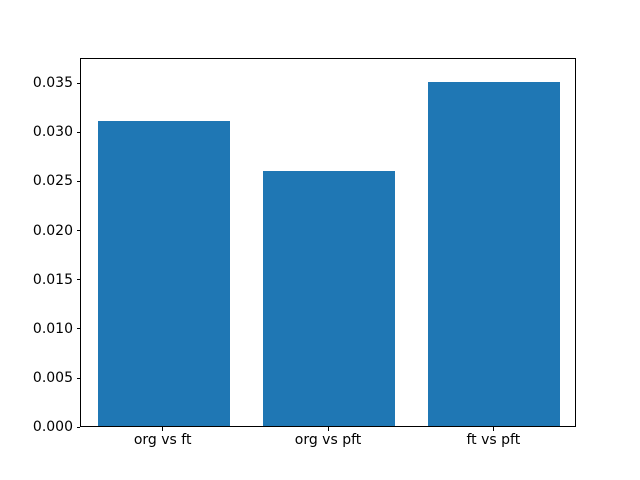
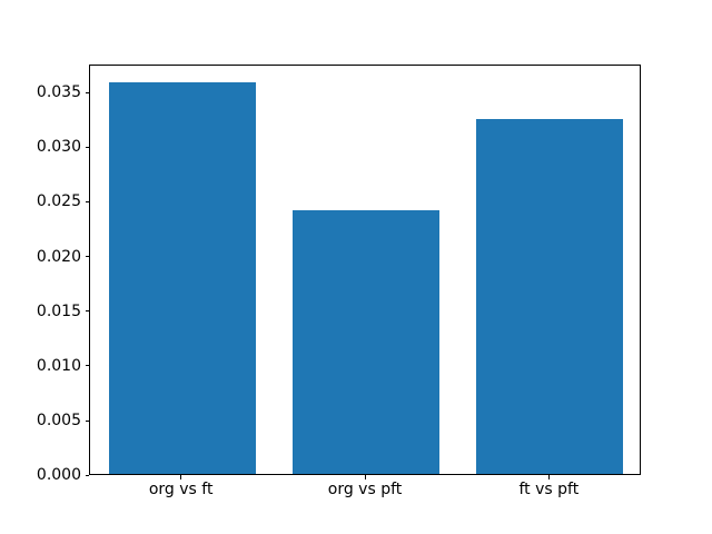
org vs ft: 0.031 -> 0.036
org vs pft: 0.026 -> 0.024
ft vs pft: 0.035 -> 0.033
